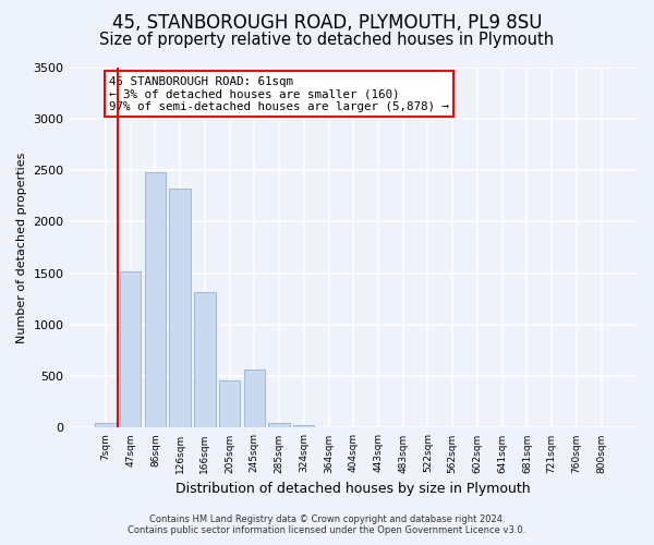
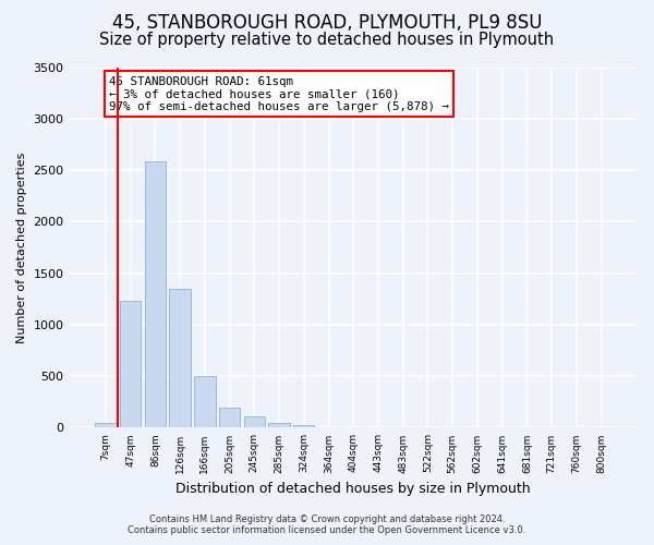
47sqm: 1520 -> 1230
86sqm: 2480 -> 2590
126sqm: 2320 -> 1350
166sqm: 1320 -> 500
205sqm: 460 -> 200
245sqm: 560 -> 110
